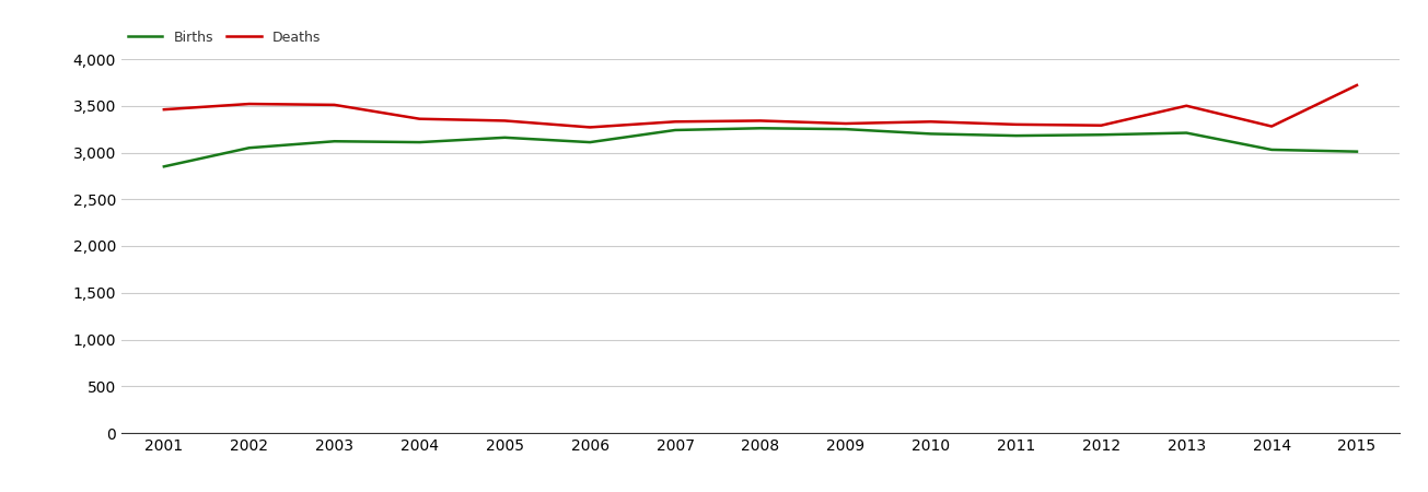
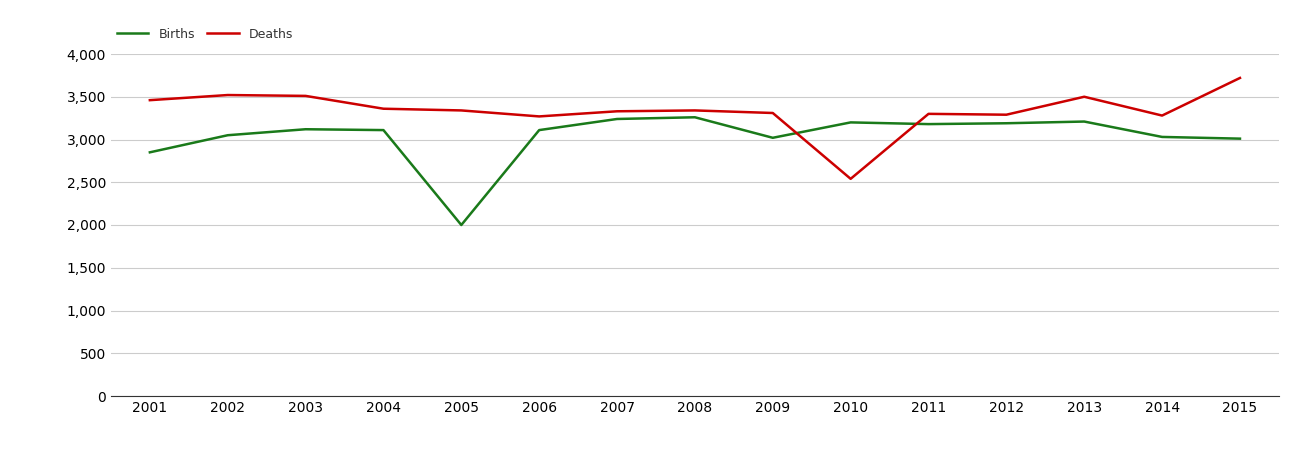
Births/2005: 3,160 -> 2,000
Births/2009: 3,250 -> 3,020
Deaths/2010: 3,330 -> 2,540
